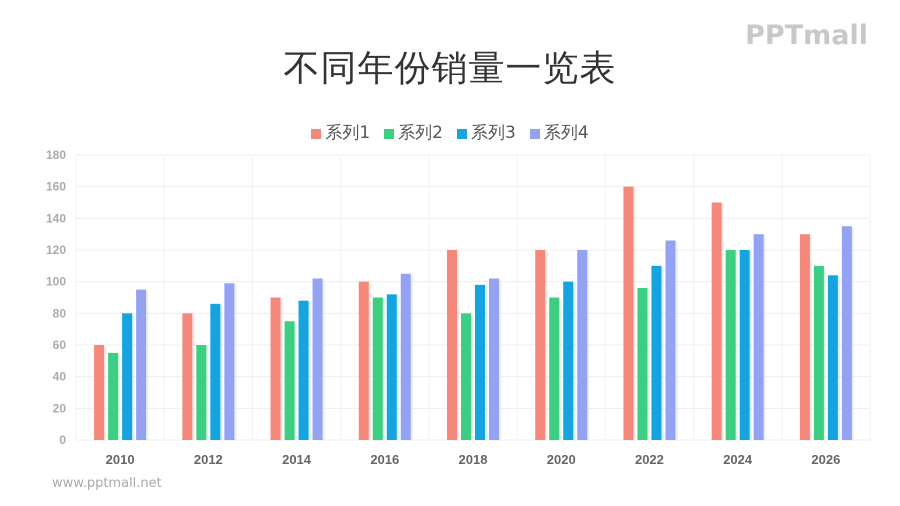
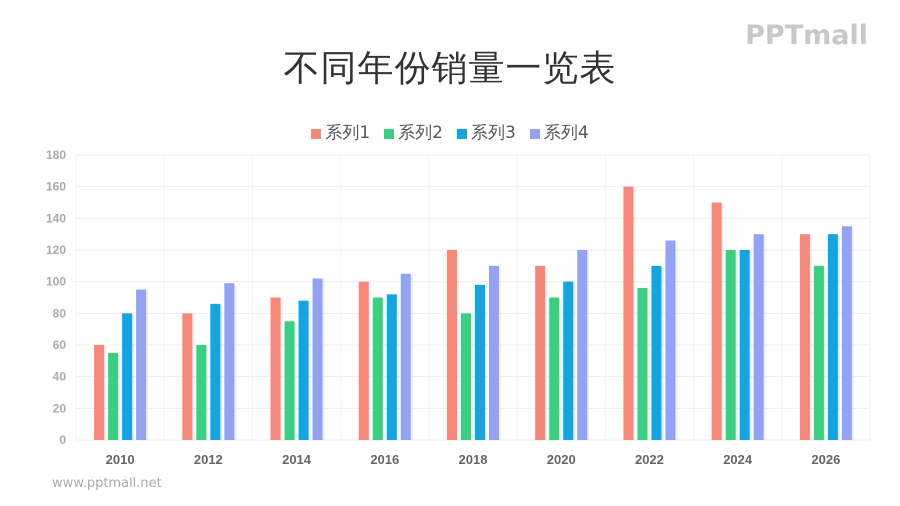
系列4/2018: 102 -> 110
系列1/2020: 120 -> 110
系列3/2026: 104 -> 130
